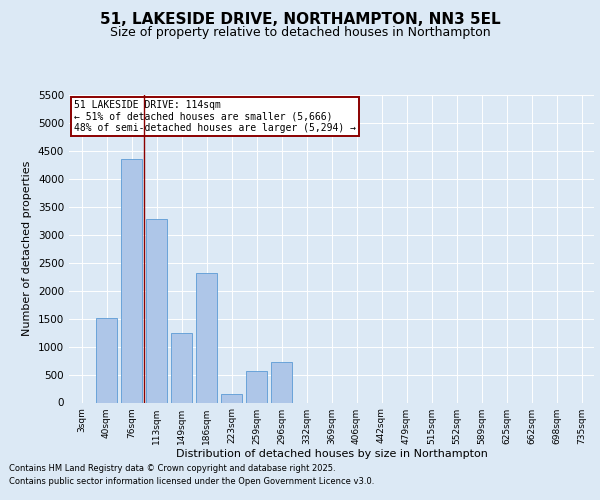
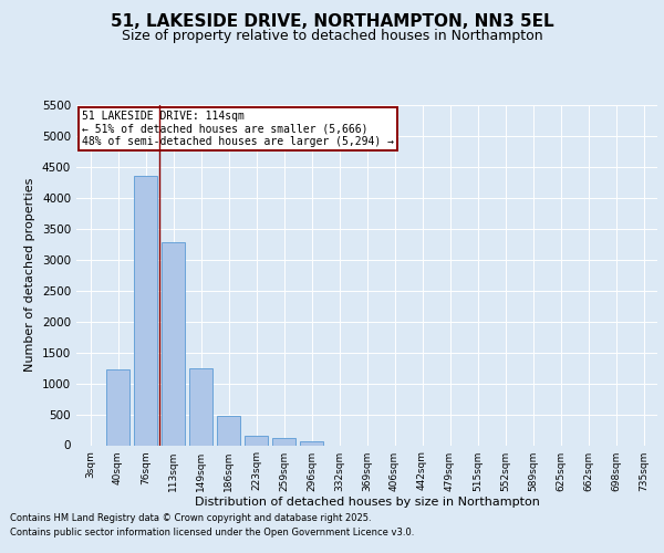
40sqm: 1520 -> 1220
186sqm: 2320 -> 480
259sqm: 560 -> 110
296sqm: 720 -> 60
